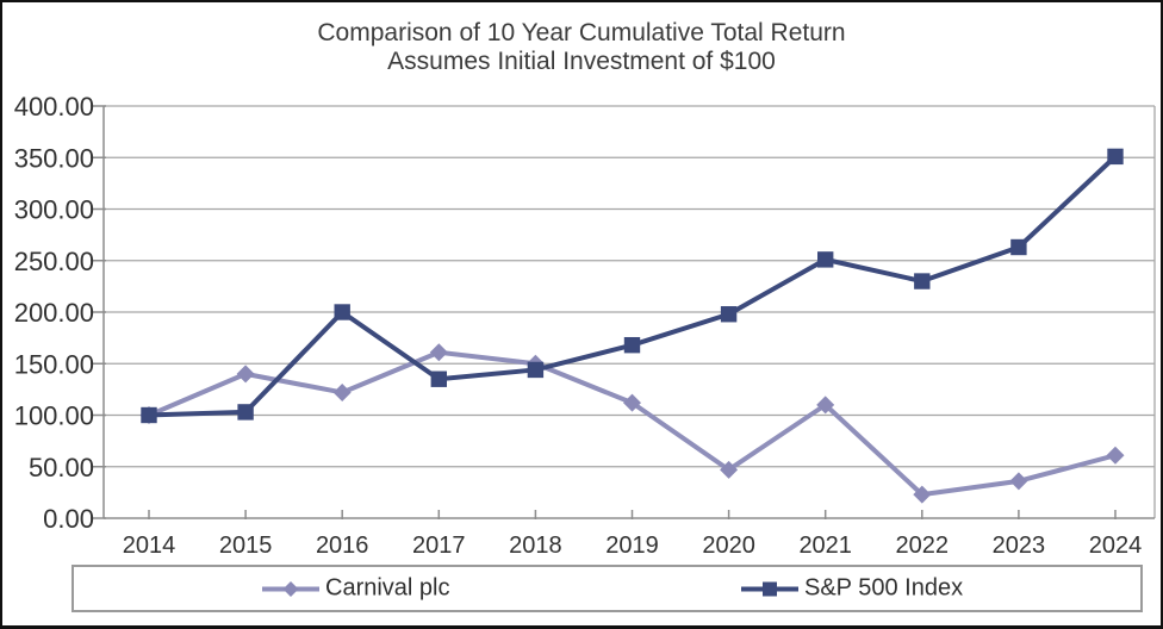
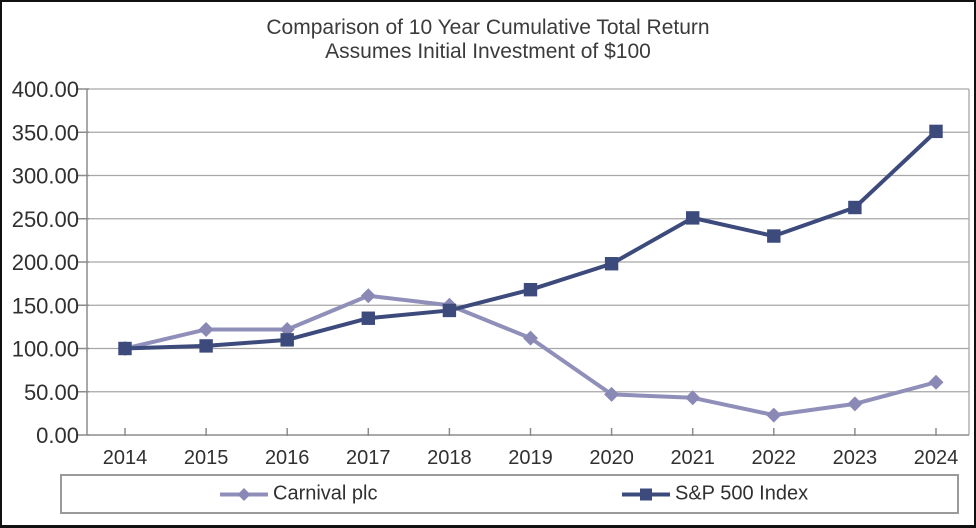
Carnival plc/2015: 140 -> 120
S&P 500 Index/2016: 200 -> 110
Carnival plc/2021: 110 -> 40
